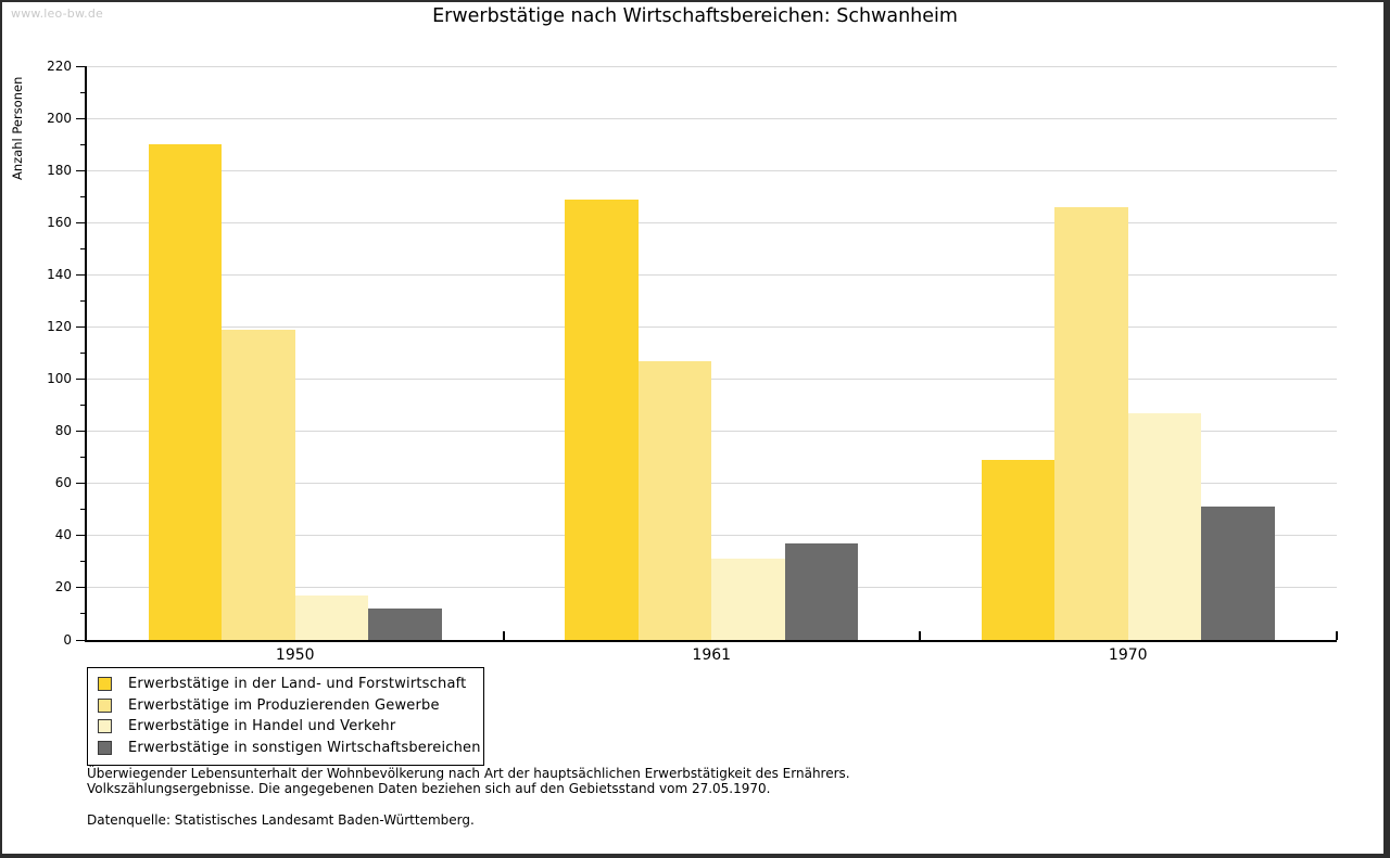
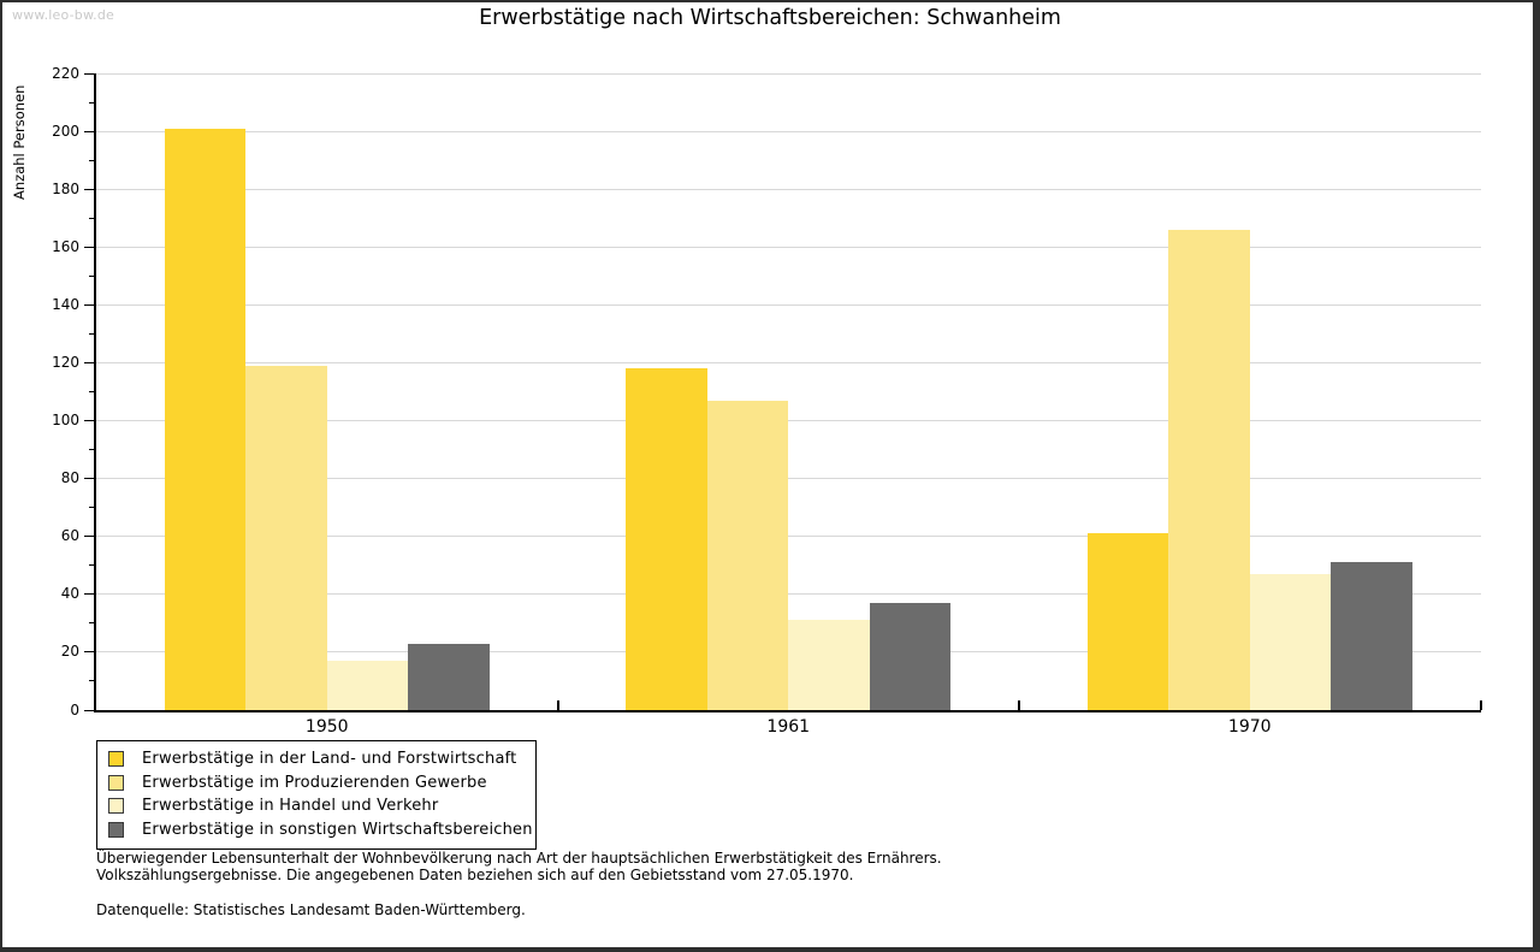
Erwerbstätige in der Land- und Forstwirtschaft/1950: 190 -> 201
Erwerbstätige in sonstigen Wirtschaftsbereichen/1950: 12 -> 23
Erwerbstätige in der Land- und Forstwirtschaft/1961: 169 -> 118
Erwerbstätige in der Land- und Forstwirtschaft/1970: 69 -> 61
Erwerbstätige in Handel und Verkehr/1970: 87 -> 47
